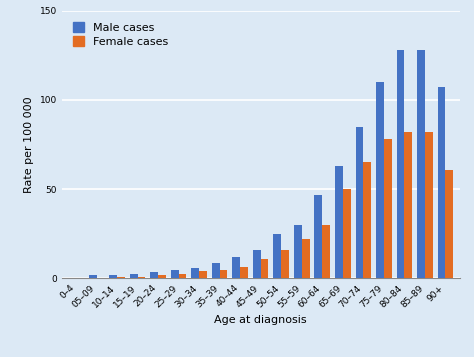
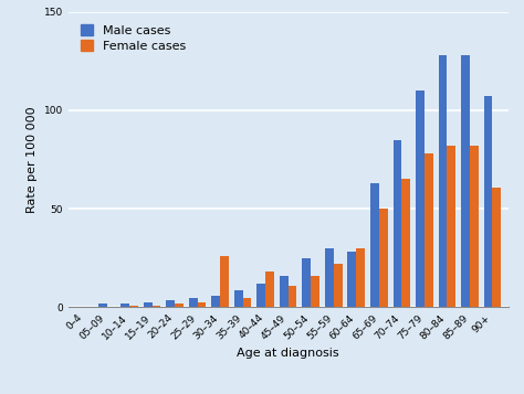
Female cases/30–34: 4 -> 26
Female cases/40–44: 6 -> 18
Male cases/60–64: 47 -> 28
